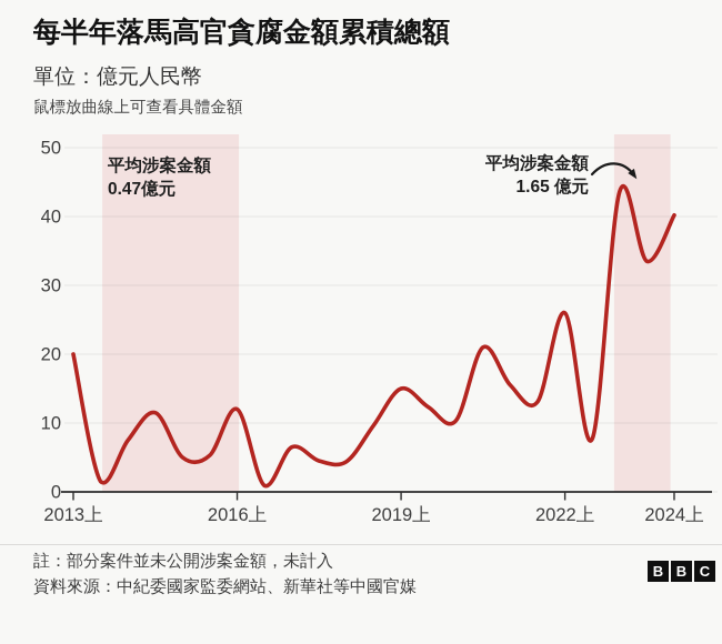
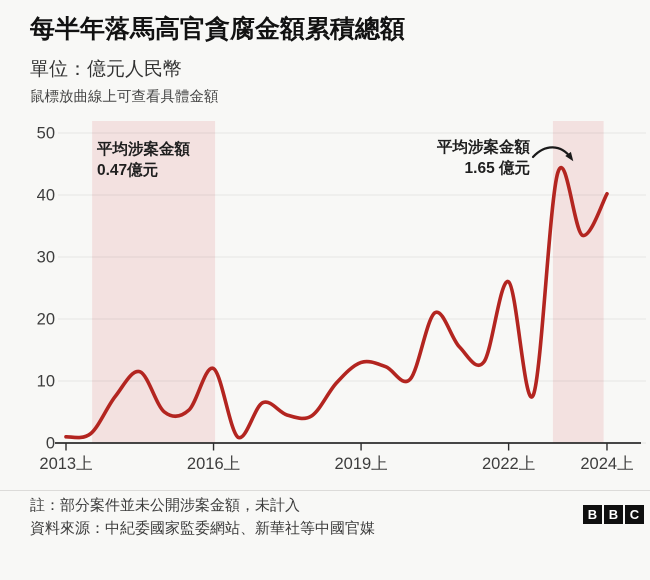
2013上: 20 -> 1
2019上: 15 -> 13
